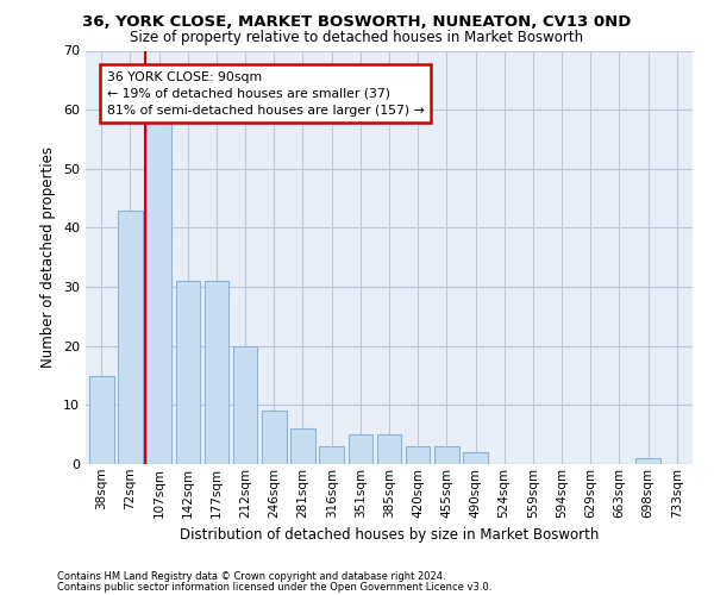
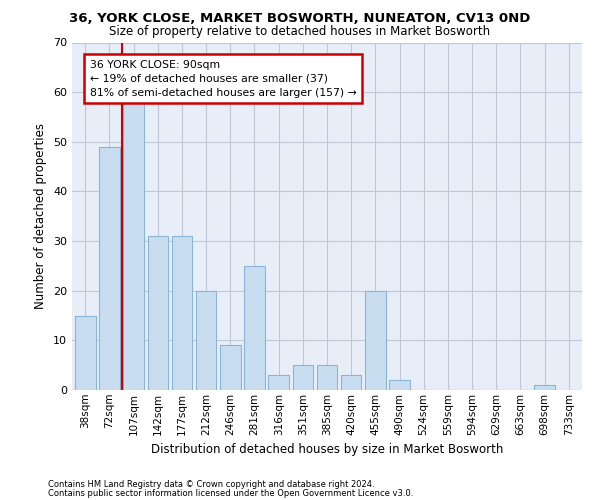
72sqm: 43 -> 49
281sqm: 6 -> 25
455sqm: 3 -> 20
